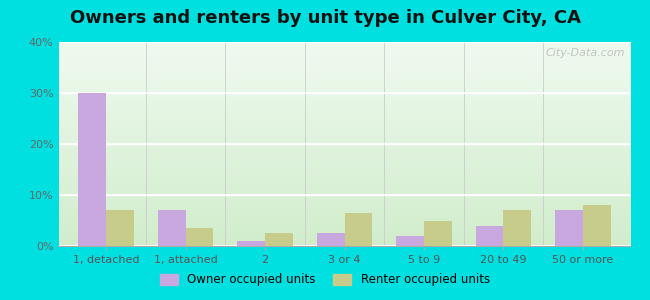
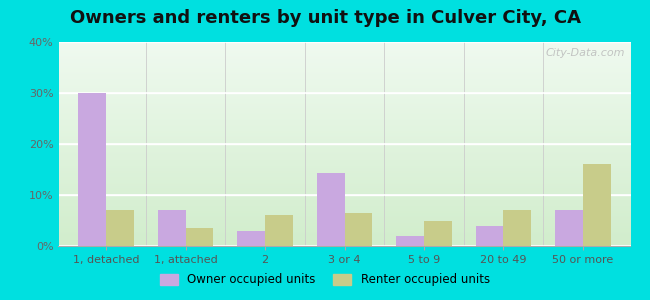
Owner occupied units/2: 1.0% -> 3.0%
Renter occupied units/2: 2.5% -> 6.0%
Owner occupied units/3 or 4: 2.5% -> 14.4%
Renter occupied units/50 or more: 8.0% -> 16.0%
